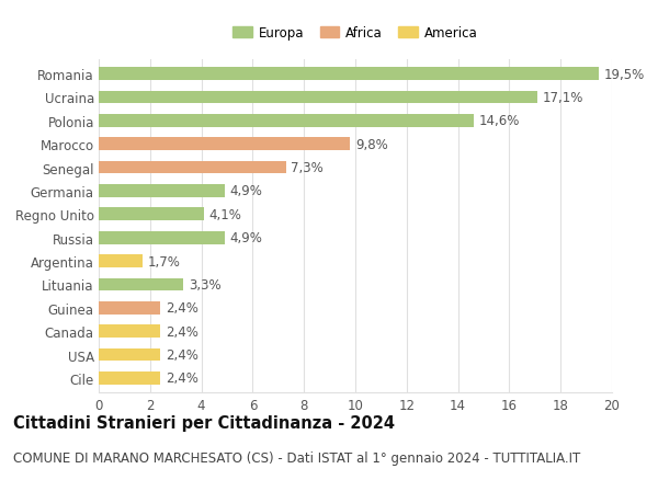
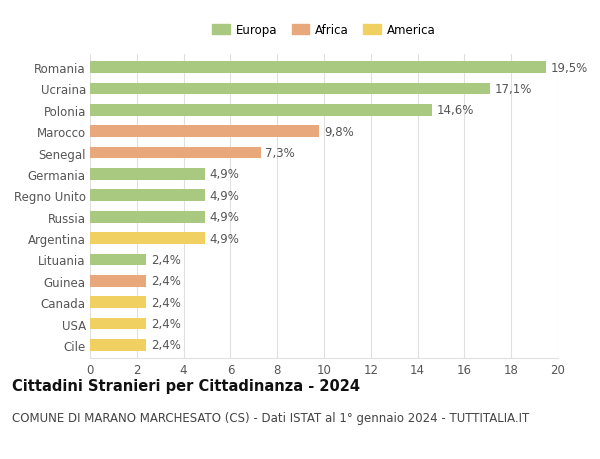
Regno Unito: 4,1% -> 4,9%
Argentina: 1,7% -> 4,9%
Lituania: 3,3% -> 2,4%
